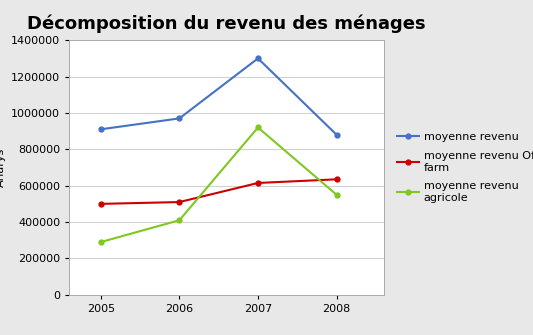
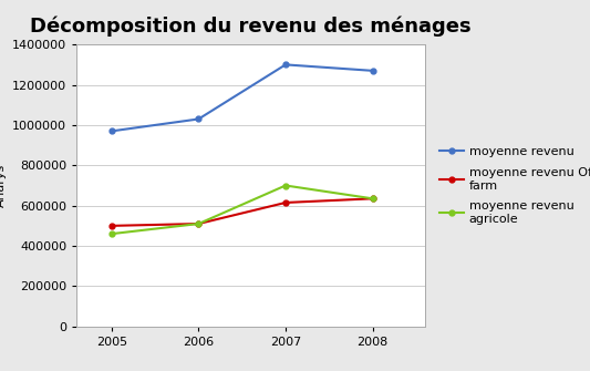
moyenne revenu/2005: 910000 -> 970000
moyenne revenu agricole/2005: 290000 -> 460000
moyenne revenu/2006: 970000 -> 1030000
moyenne revenu agricole/2006: 410000 -> 510000
moyenne revenu agricole/2007: 920000 -> 700000
moyenne revenu/2008: 880000 -> 1270000
moyenne revenu agricole/2008: 550000 -> 640000
